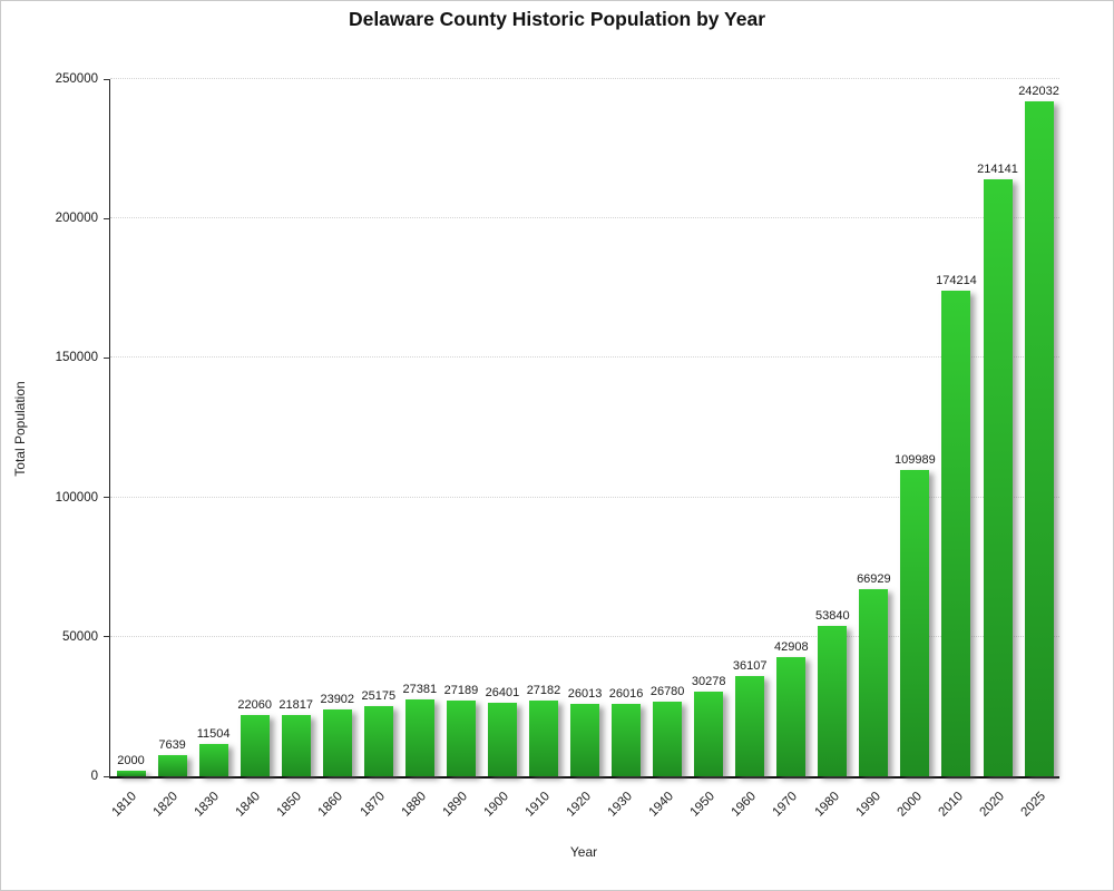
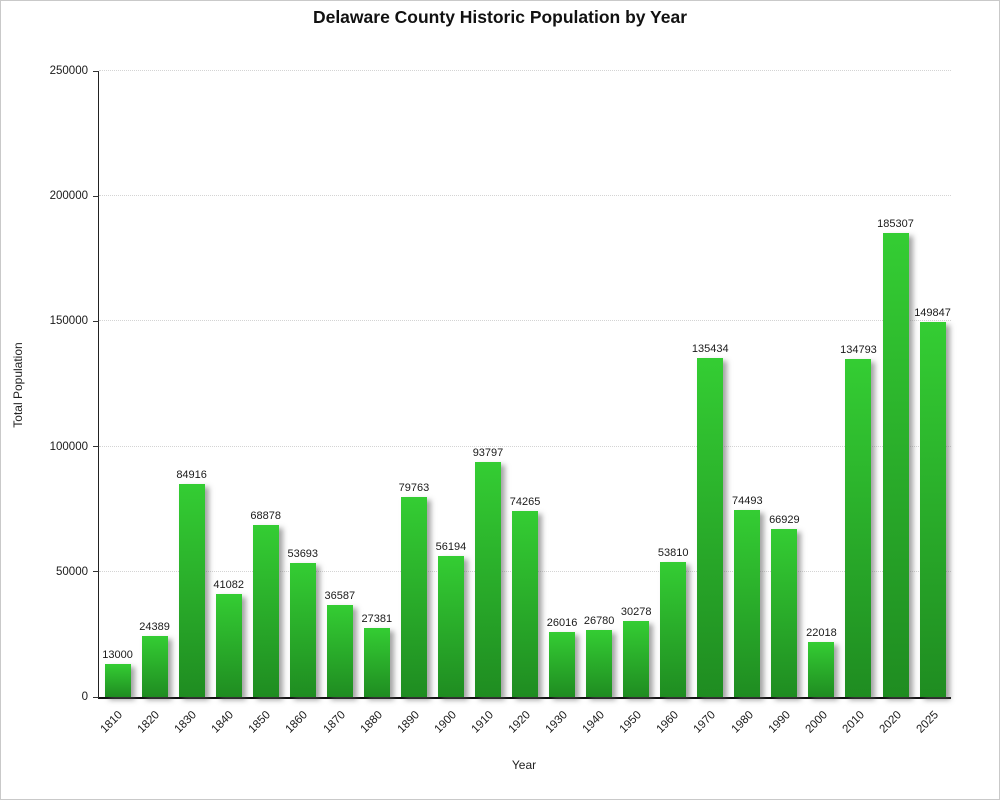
1810: 2000 -> 13000
1820: 7639 -> 24389
1830: 11504 -> 84916
1840: 22060 -> 41082
1850: 21817 -> 68878
1860: 23902 -> 53693
1870: 25175 -> 36587
1890: 27189 -> 79763
1900: 26401 -> 56194
1910: 27182 -> 93797
1920: 26013 -> 74265
1960: 36107 -> 53810
1970: 42908 -> 135434
1980: 53840 -> 74493
2000: 109989 -> 22018
2010: 174214 -> 134793
2020: 214141 -> 185307
2025: 242032 -> 149847
